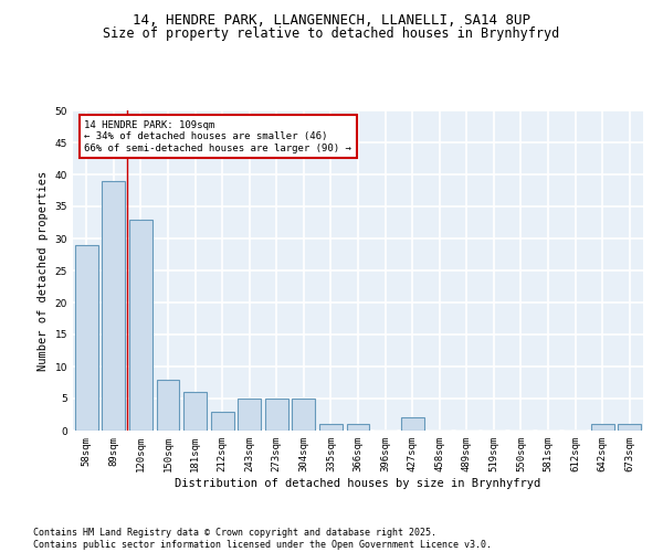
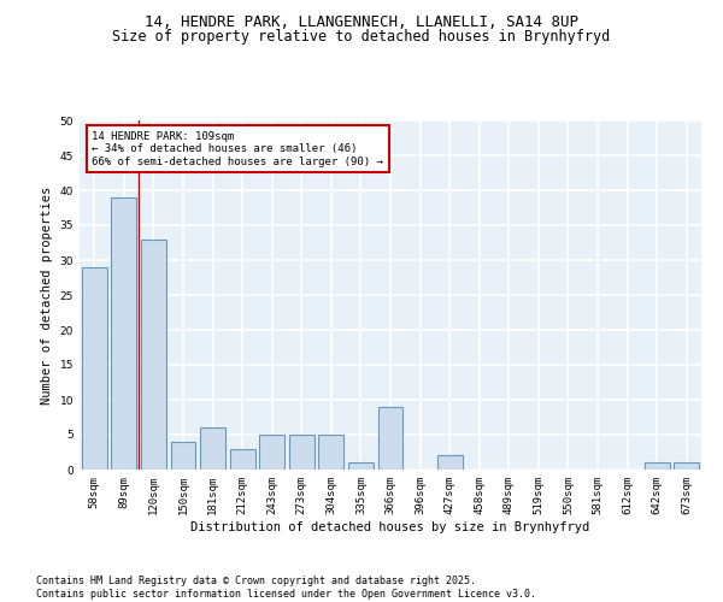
150sqm: 8 -> 4
366sqm: 1 -> 9
